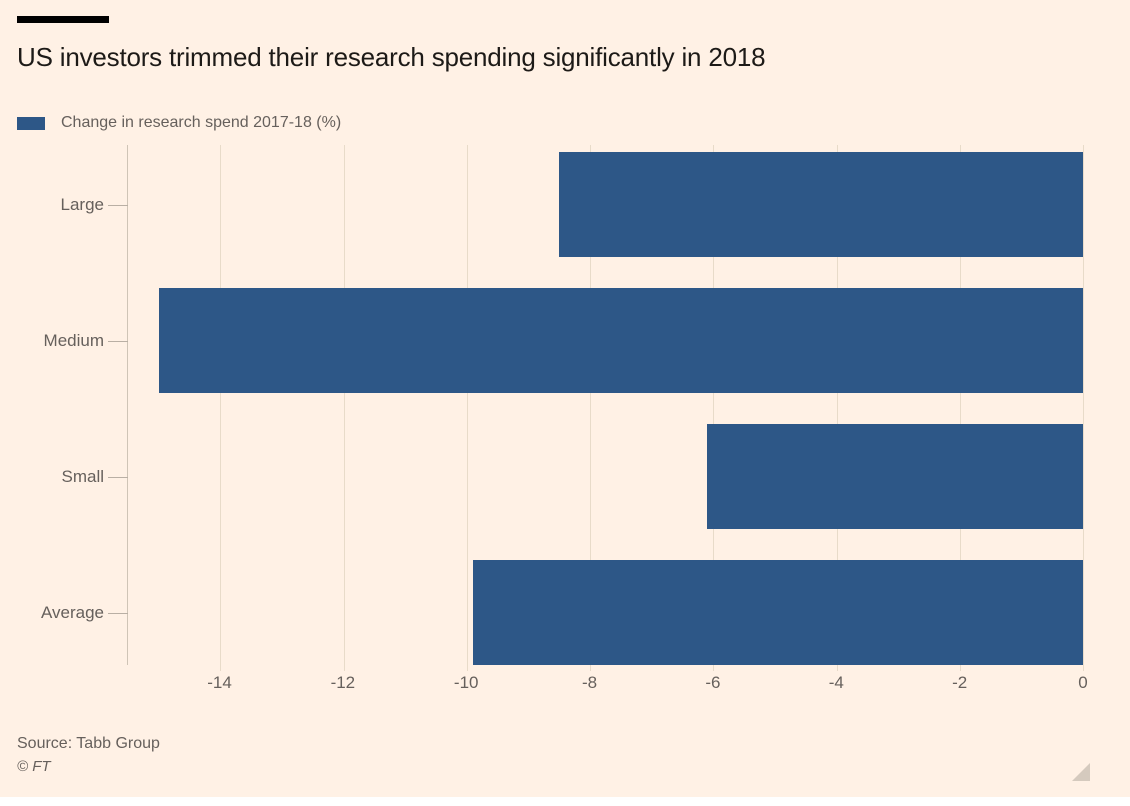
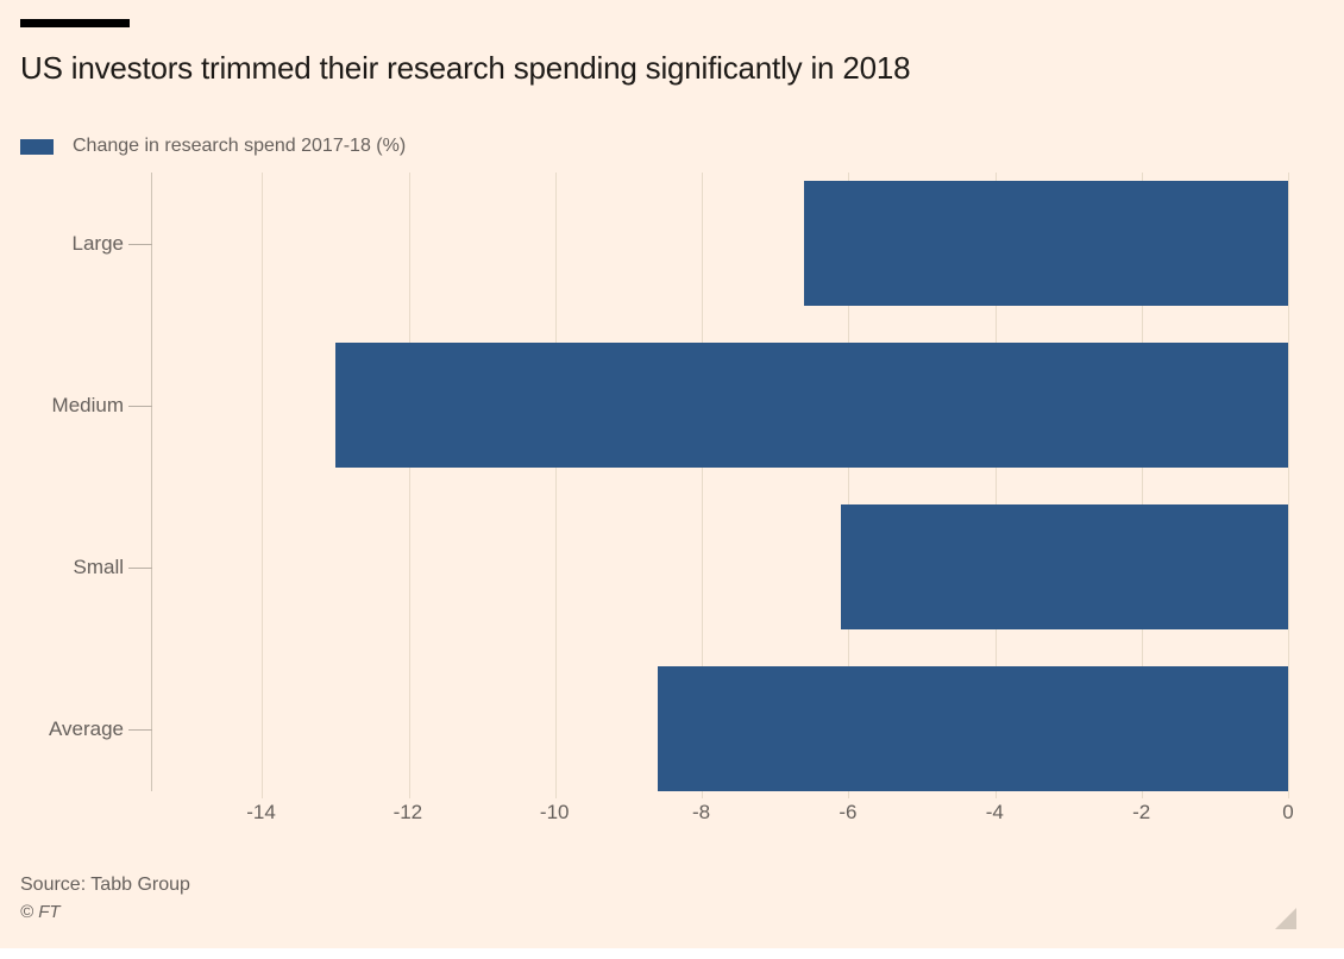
Large: -8.5 -> -6.6
Medium: -15.0 -> -13.0
Average: -9.9 -> -8.6
